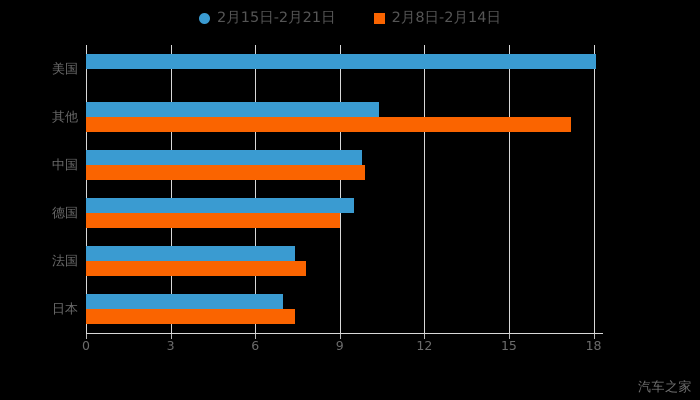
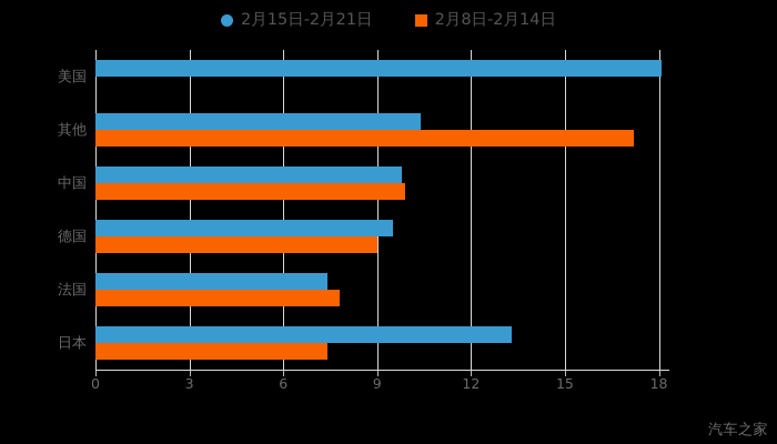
2月15日-2月21日/日本: 7.0 -> 13.3
